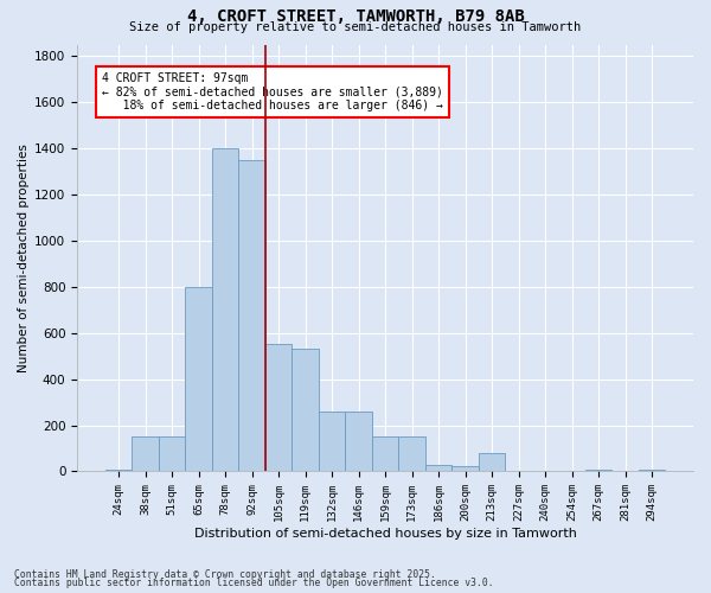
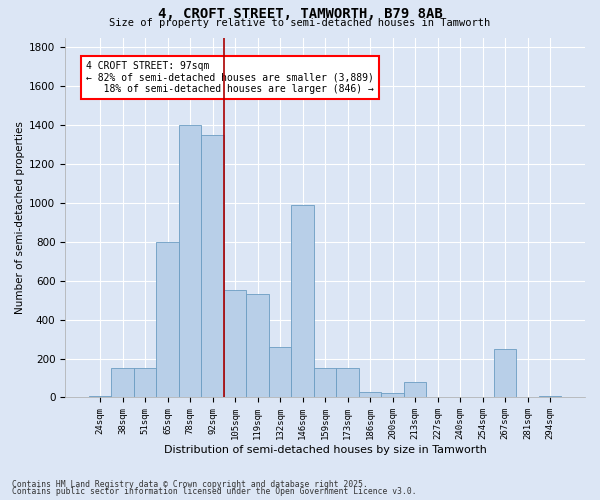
146sqm: 260 -> 990
267sqm: 0 -> 250
